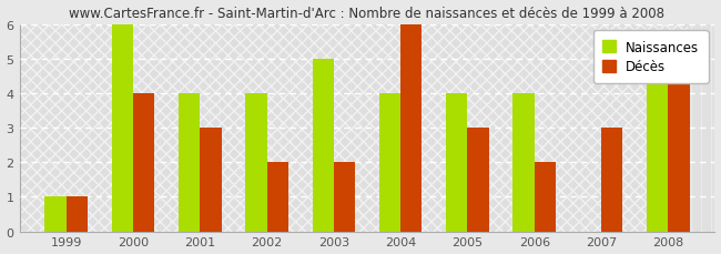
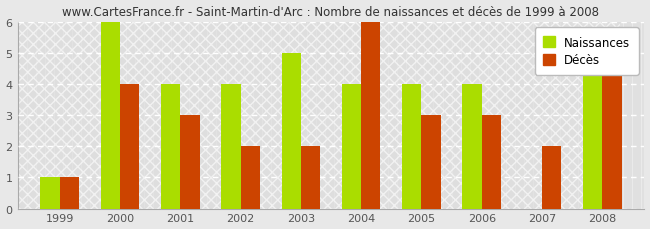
Décès/2006: 2 -> 3
Décès/2007: 3 -> 2
